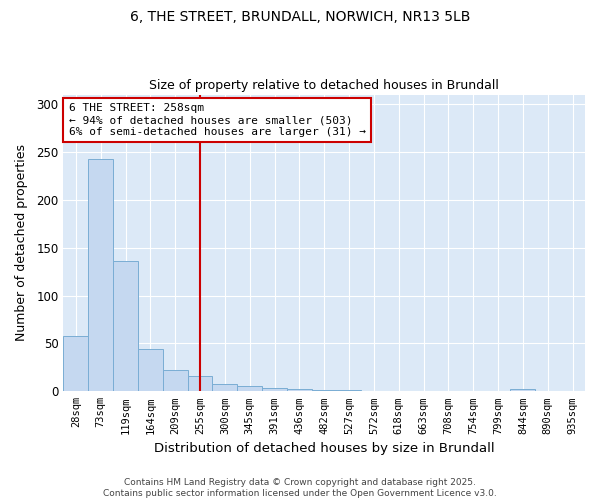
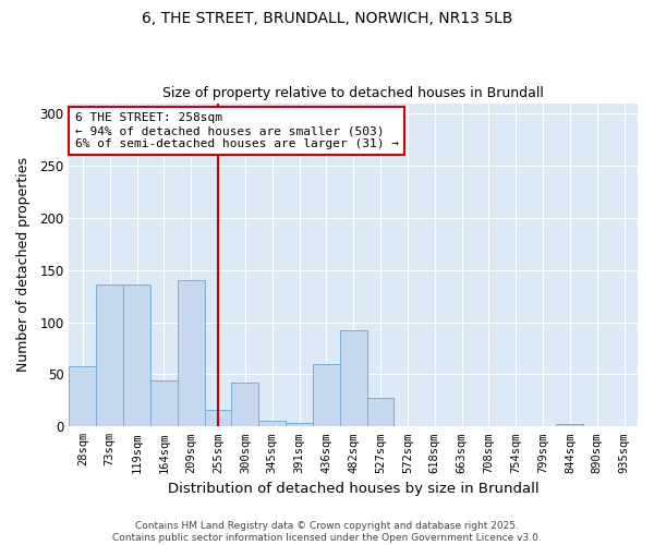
73sqm: 243 -> 136
209sqm: 22 -> 140
300sqm: 8 -> 42
436sqm: 2 -> 60
482sqm: 1 -> 92
527sqm: 1 -> 28
